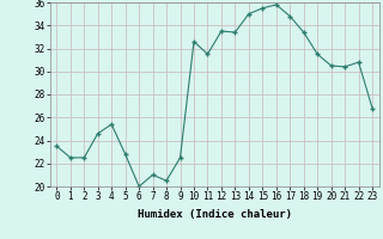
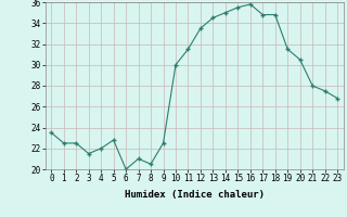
3: 24.6 -> 21.5
4: 25.4 -> 22.0
10: 32.6 -> 30.0
13: 33.4 -> 34.5
18: 33.4 -> 34.8
21: 30.4 -> 28.0
22: 30.8 -> 27.5
